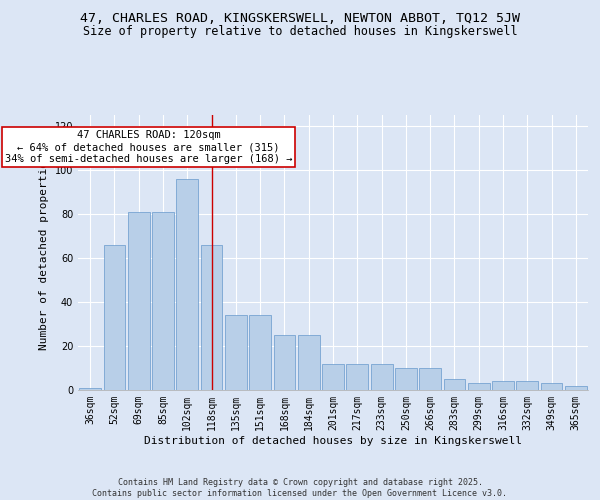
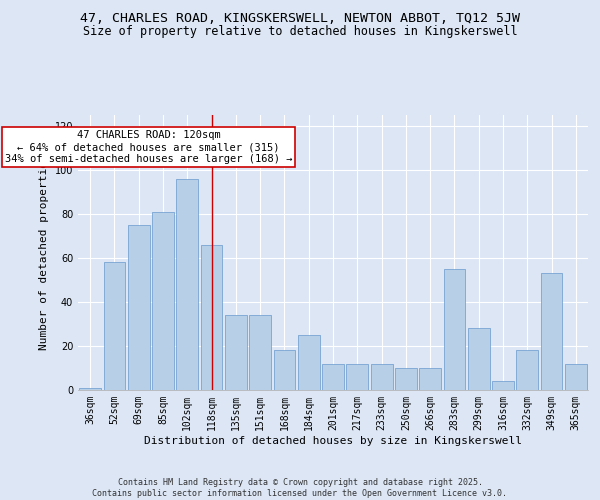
52sqm: 66 -> 58
69sqm: 81 -> 75
168sqm: 25 -> 18
283sqm: 5 -> 55
299sqm: 3 -> 28
332sqm: 4 -> 18
349sqm: 3 -> 53
365sqm: 2 -> 12
